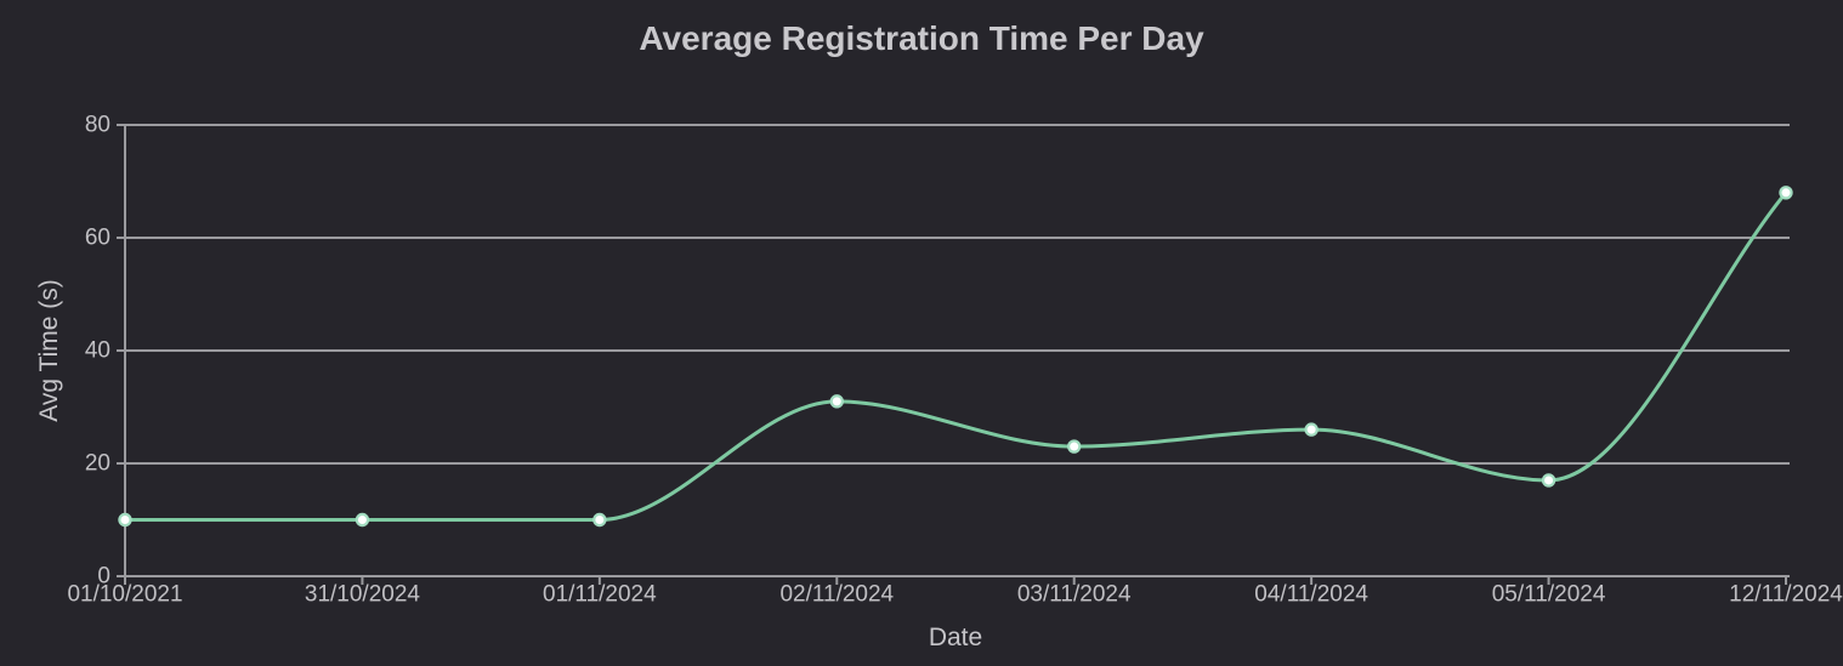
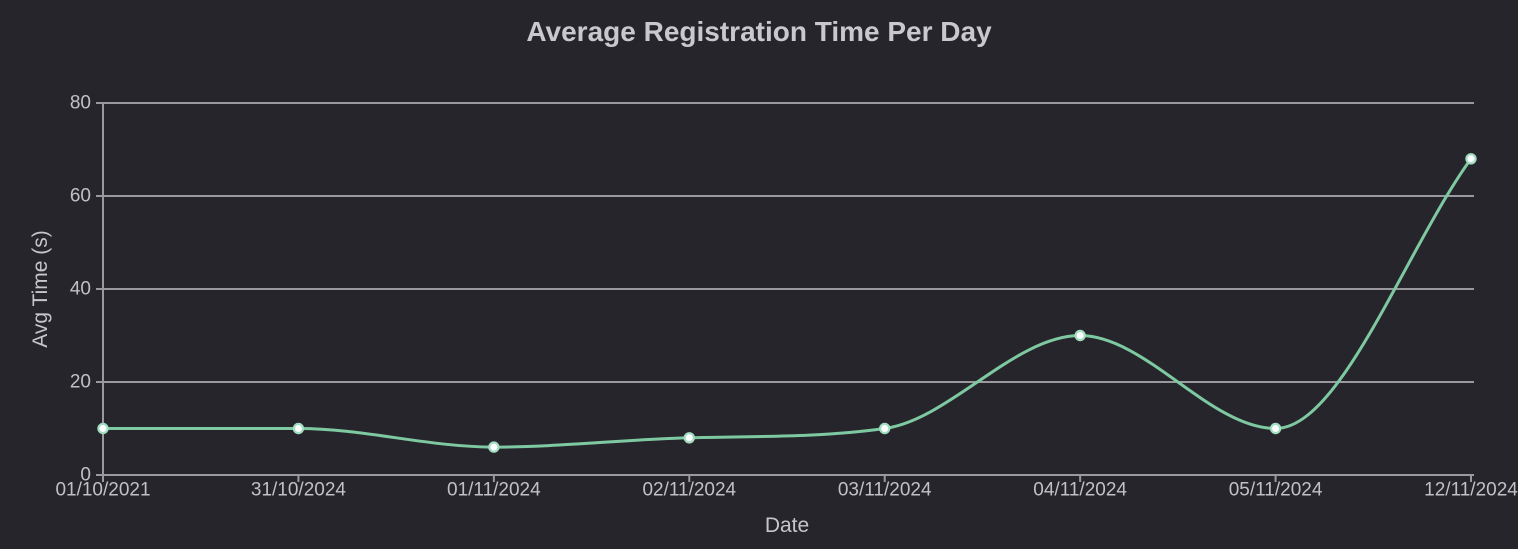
01/11/2024: 10 -> 6
02/11/2024: 31 -> 8
03/11/2024: 23 -> 10
04/11/2024: 26 -> 30
05/11/2024: 17 -> 10
